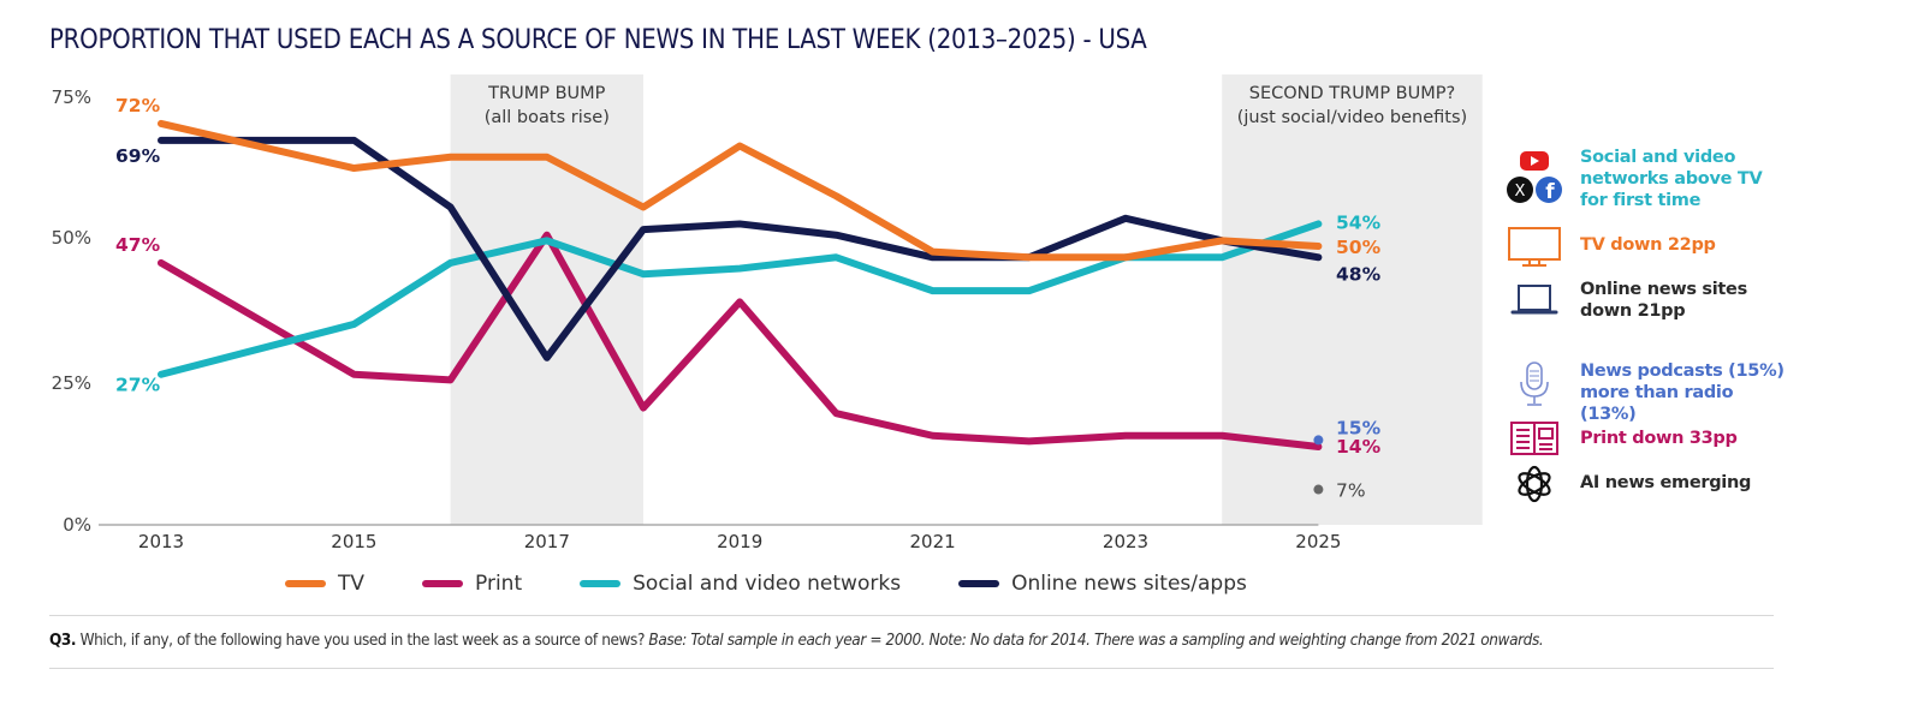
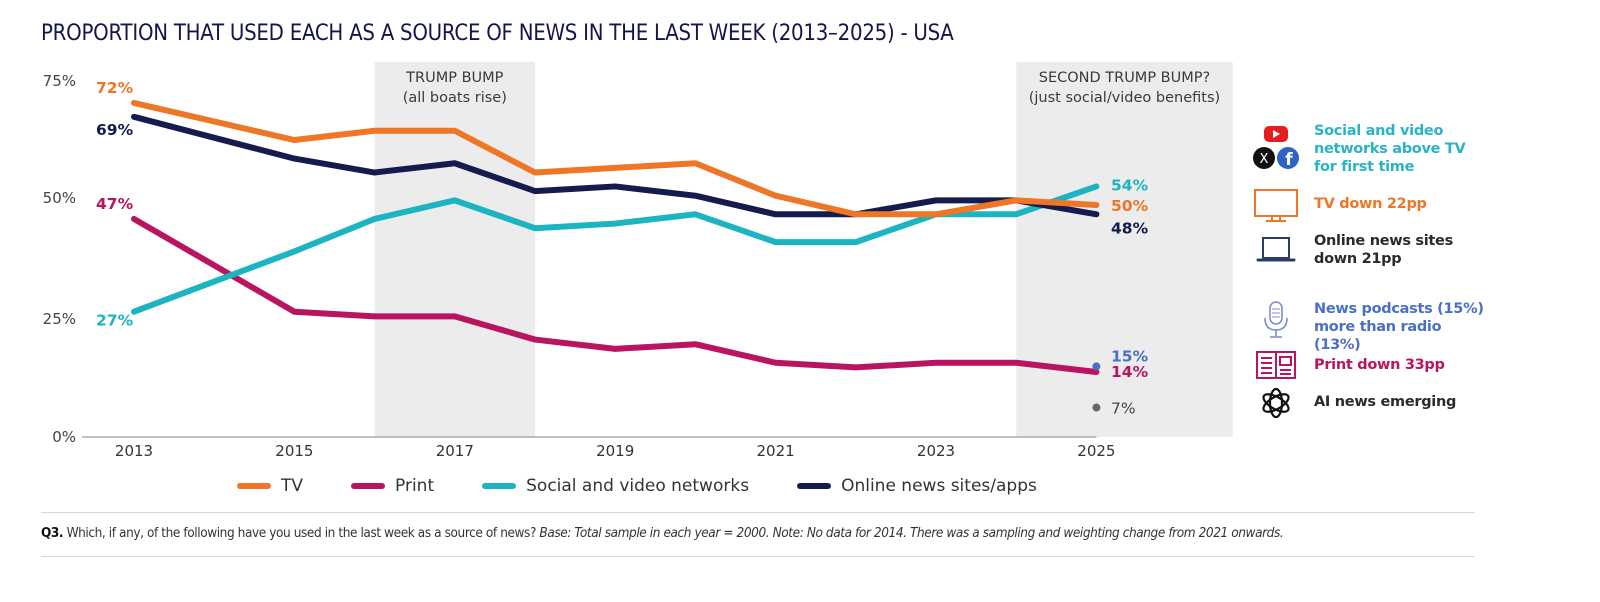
Social and video networks/2015: 36% -> 40%
Online news sites/apps/2015: 69% -> 60%
Print/2017: 52% -> 26%
Online news sites/apps/2017: 30% -> 59%
TV/2019: 68% -> 58%
Print/2019: 40% -> 19%
TV/2021: 49% -> 52%
Online news sites/apps/2023: 55% -> 51%
